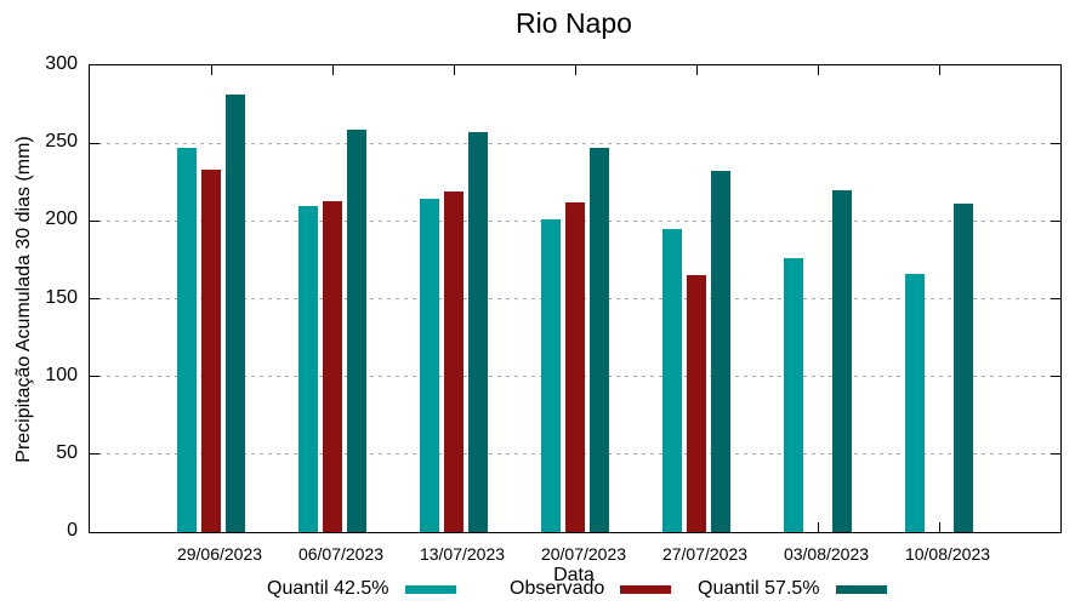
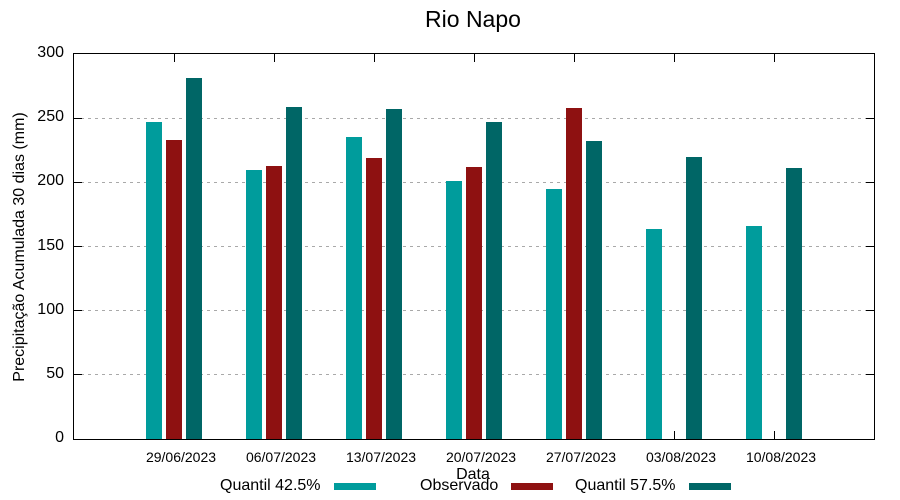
Quantil 42.5%/13/07/2023: 214 -> 235
Observado/27/07/2023: 165 -> 258
Quantil 42.5%/03/08/2023: 176 -> 164
